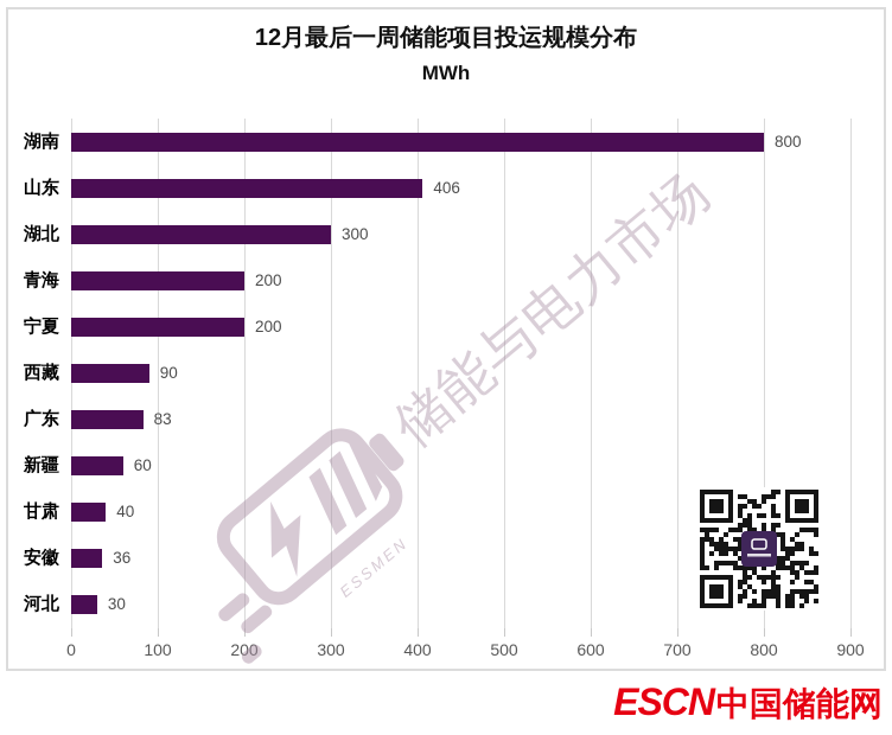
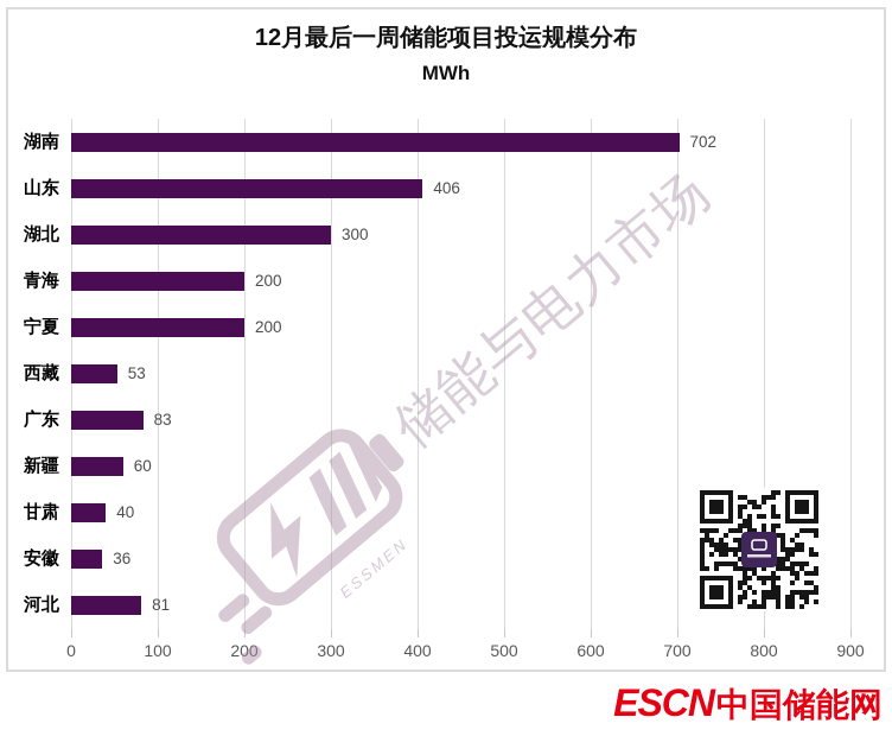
湖南: 800 -> 702
西藏: 90 -> 53
河北: 30 -> 81
